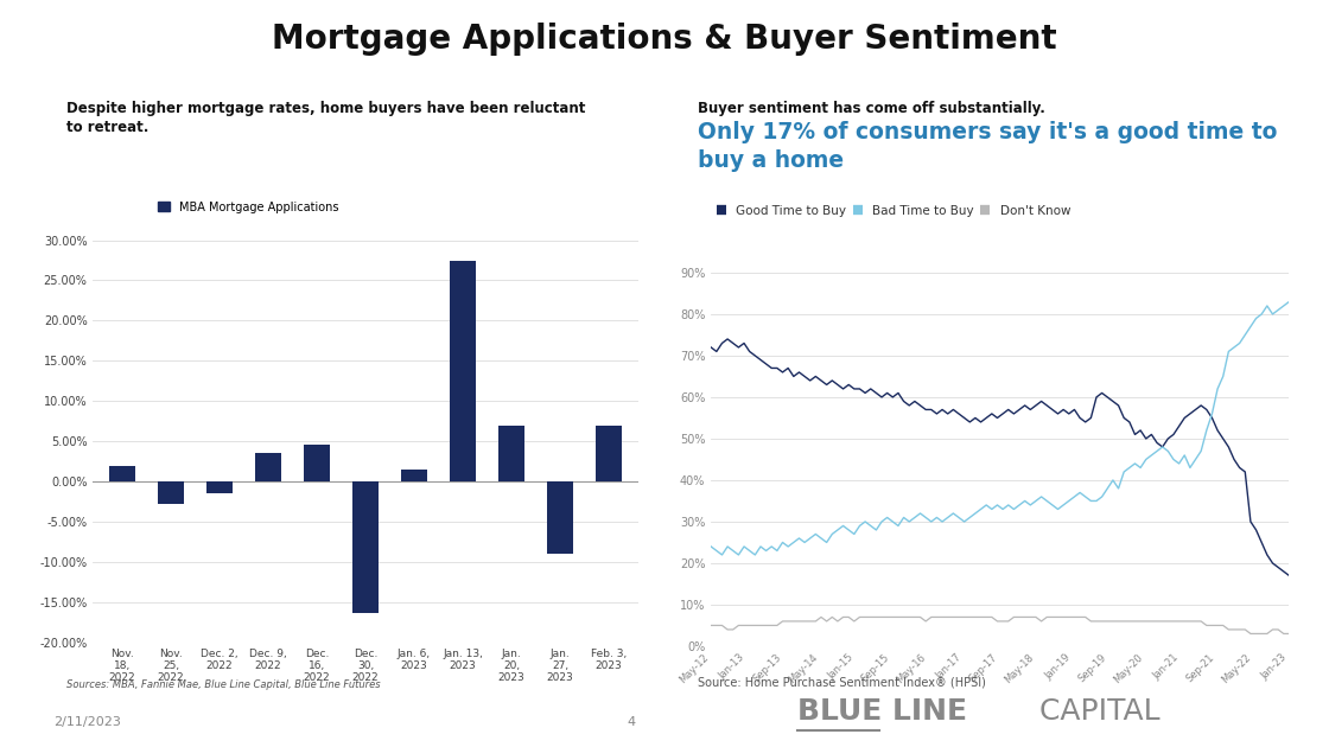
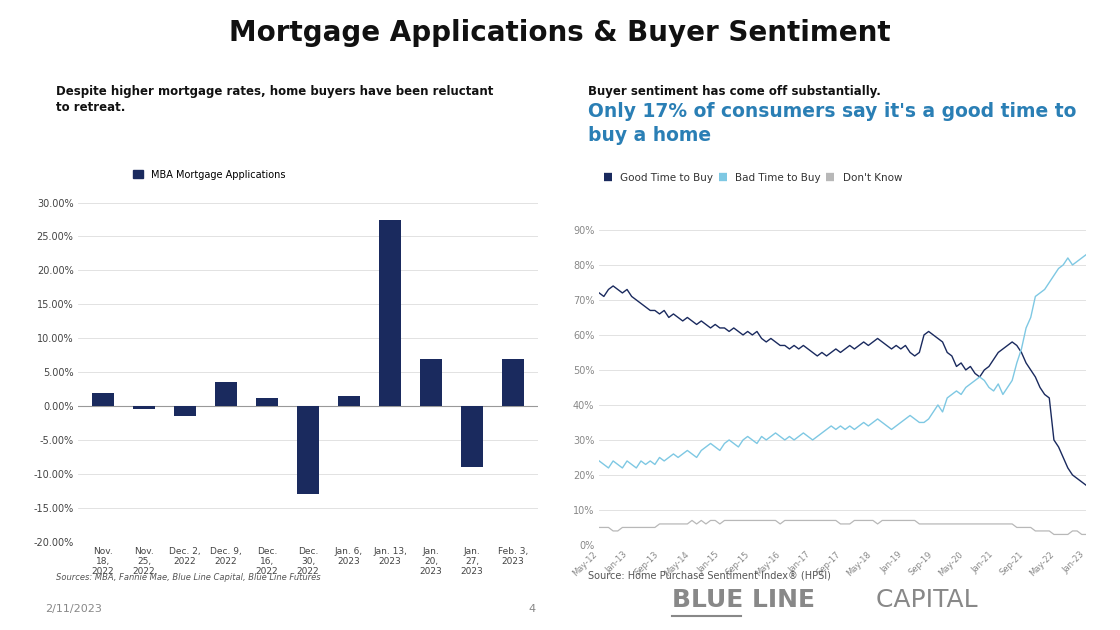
Nov. 25, 2022: -2.8% -> -0.5%
Dec. 16, 2022: 4.6% -> 1.2%
Dec. 30, 2022: -16.4% -> -13.0%
